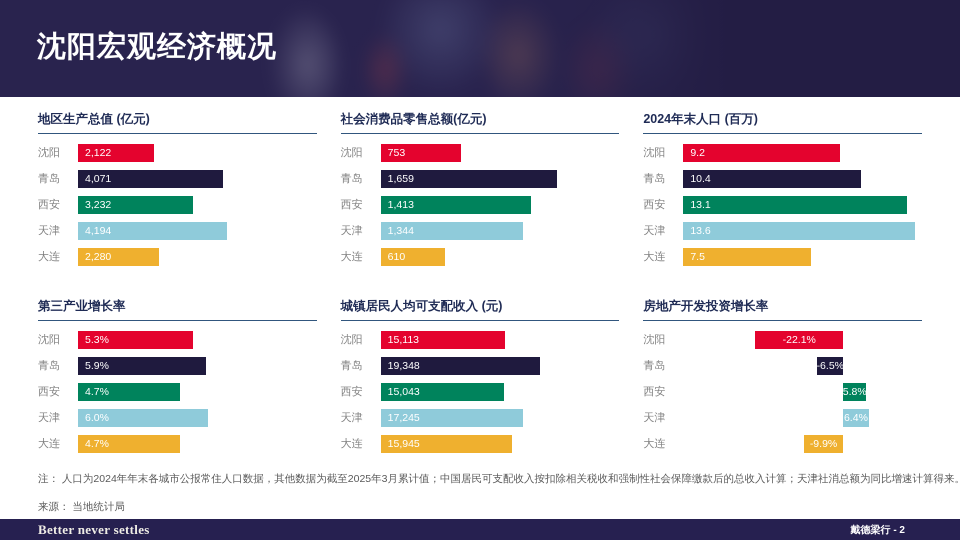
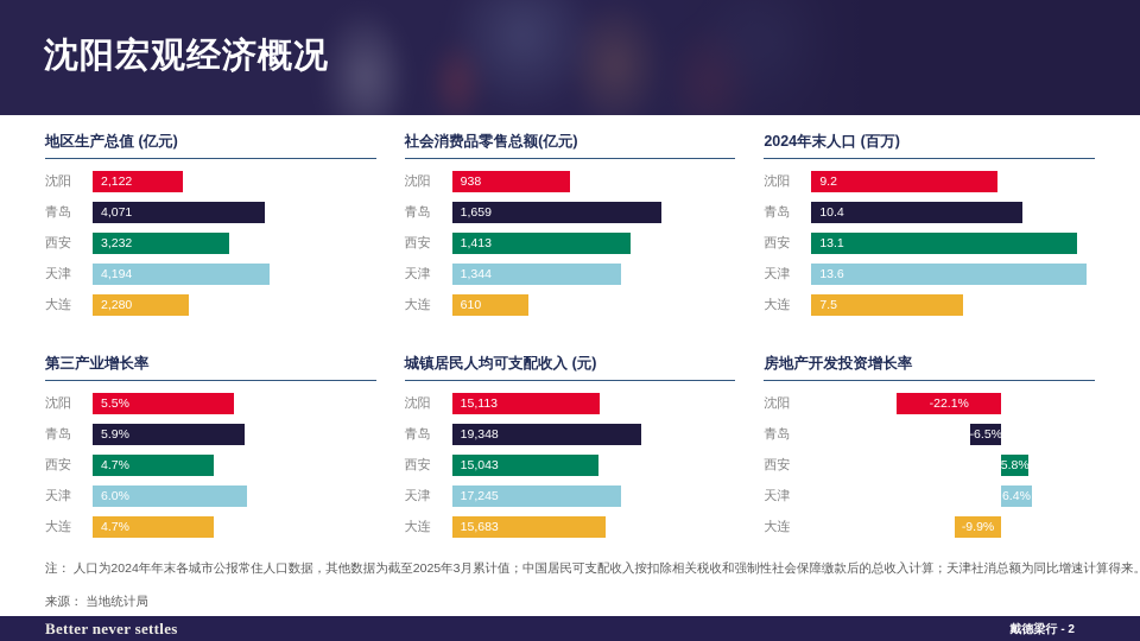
社会消费品零售总额(亿元)/沈阳: 753 -> 938
第三产业增长率/沈阳: 5.3% -> 5.5%
城镇居民人均可支配收入 (元)/大连: 15,945 -> 15,683
